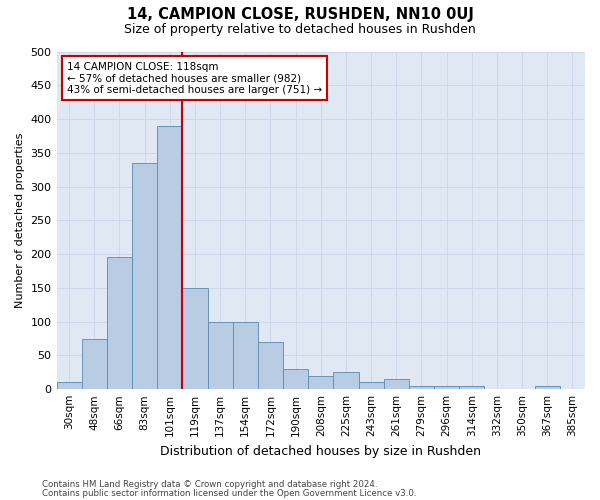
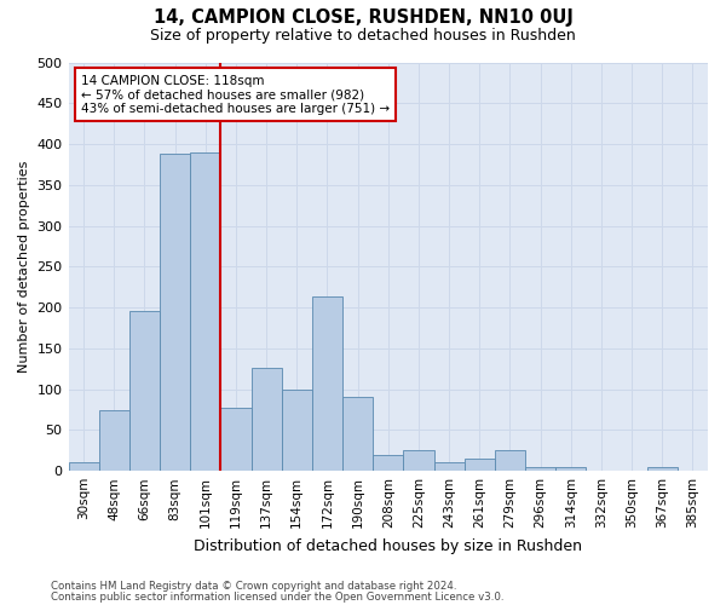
83sqm: 335 -> 388
119sqm: 150 -> 78
137sqm: 100 -> 126
172sqm: 70 -> 214
190sqm: 30 -> 90
279sqm: 5 -> 26
